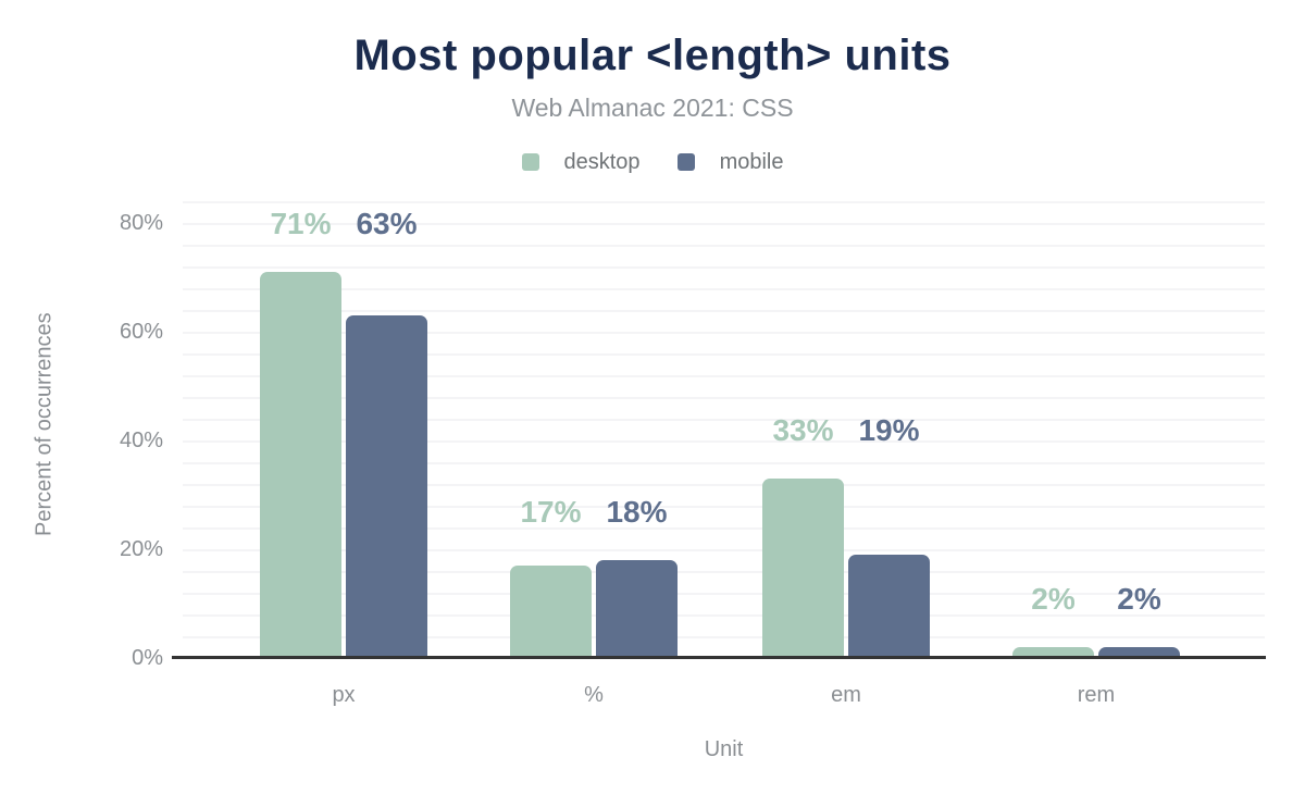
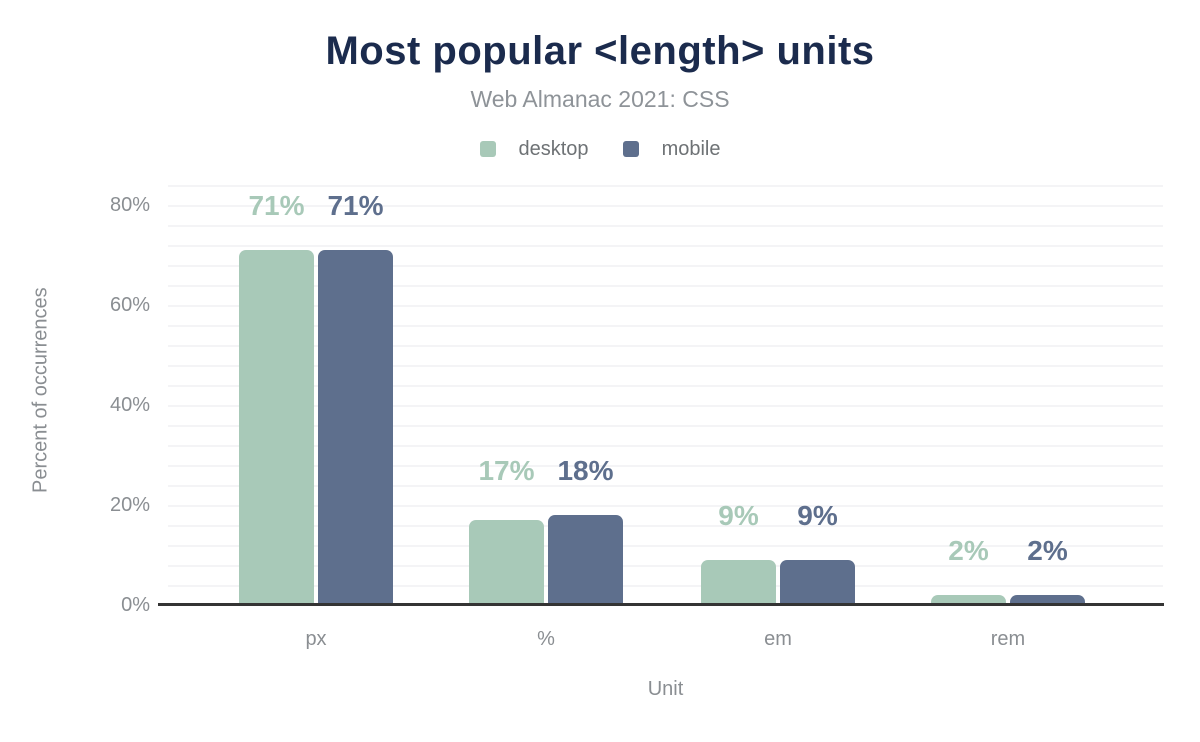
mobile/px: 63% -> 71%
desktop/em: 33% -> 9%
mobile/em: 19% -> 9%
